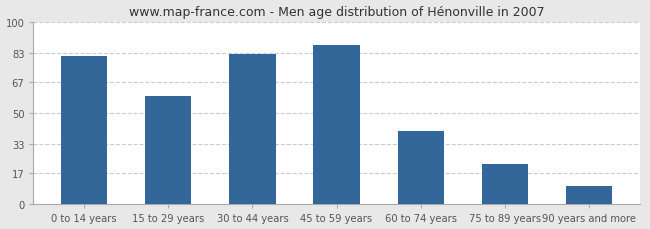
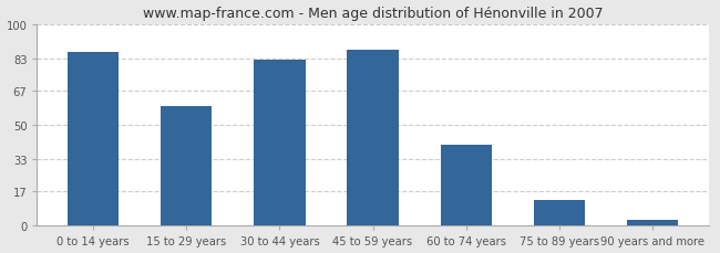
0 to 14 years: 81 -> 86
75 to 89 years: 22 -> 13
90 years and more: 10 -> 3
